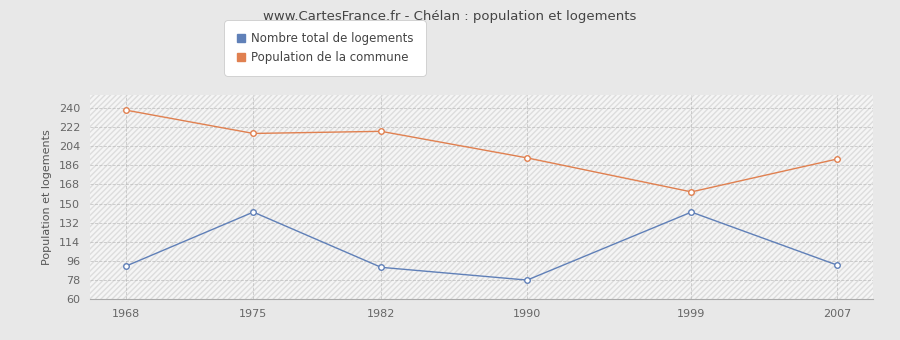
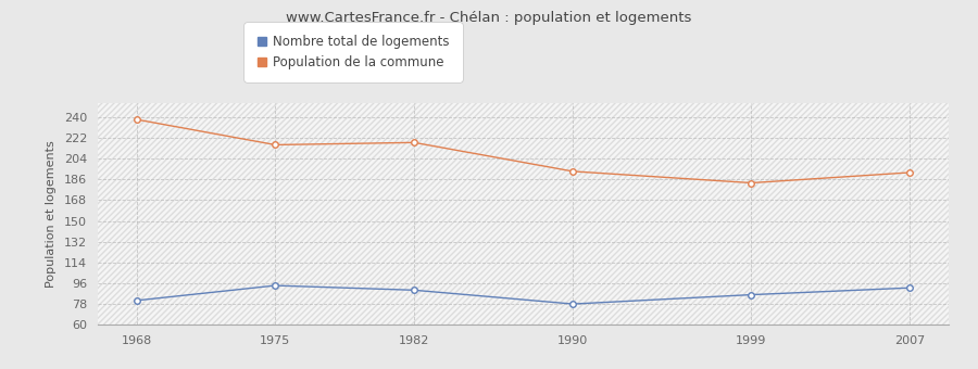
Nombre total de logements/1968: 91 -> 81
Nombre total de logements/1975: 142 -> 94
Nombre total de logements/1999: 142 -> 86
Population de la commune/1999: 161 -> 183
